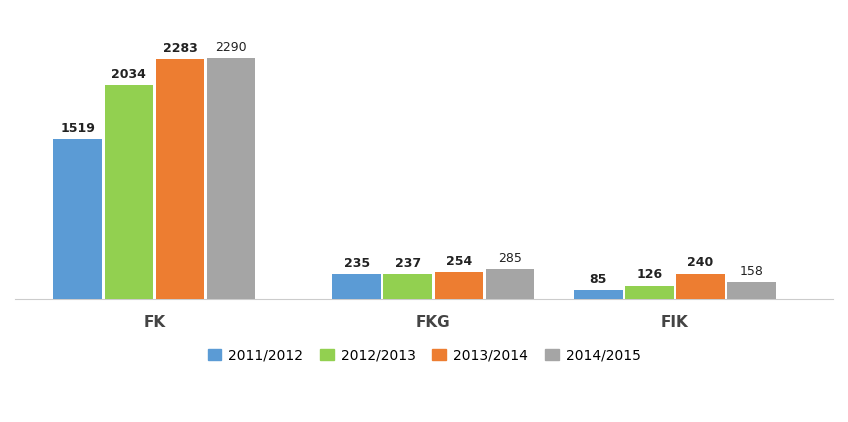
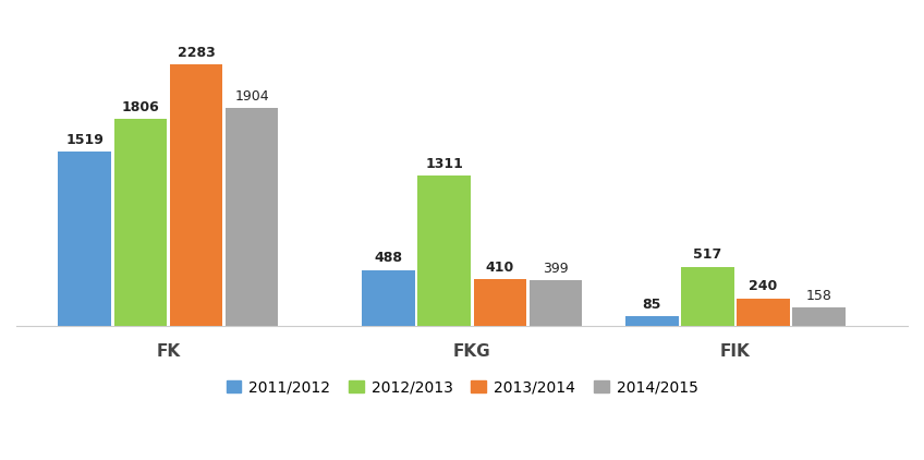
2012/2013/FK: 2034 -> 1806
2014/2015/FK: 2290 -> 1904
2011/2012/FKG: 235 -> 488
2012/2013/FKG: 237 -> 1311
2013/2014/FKG: 254 -> 410
2014/2015/FKG: 285 -> 399
2012/2013/FIK: 126 -> 517
